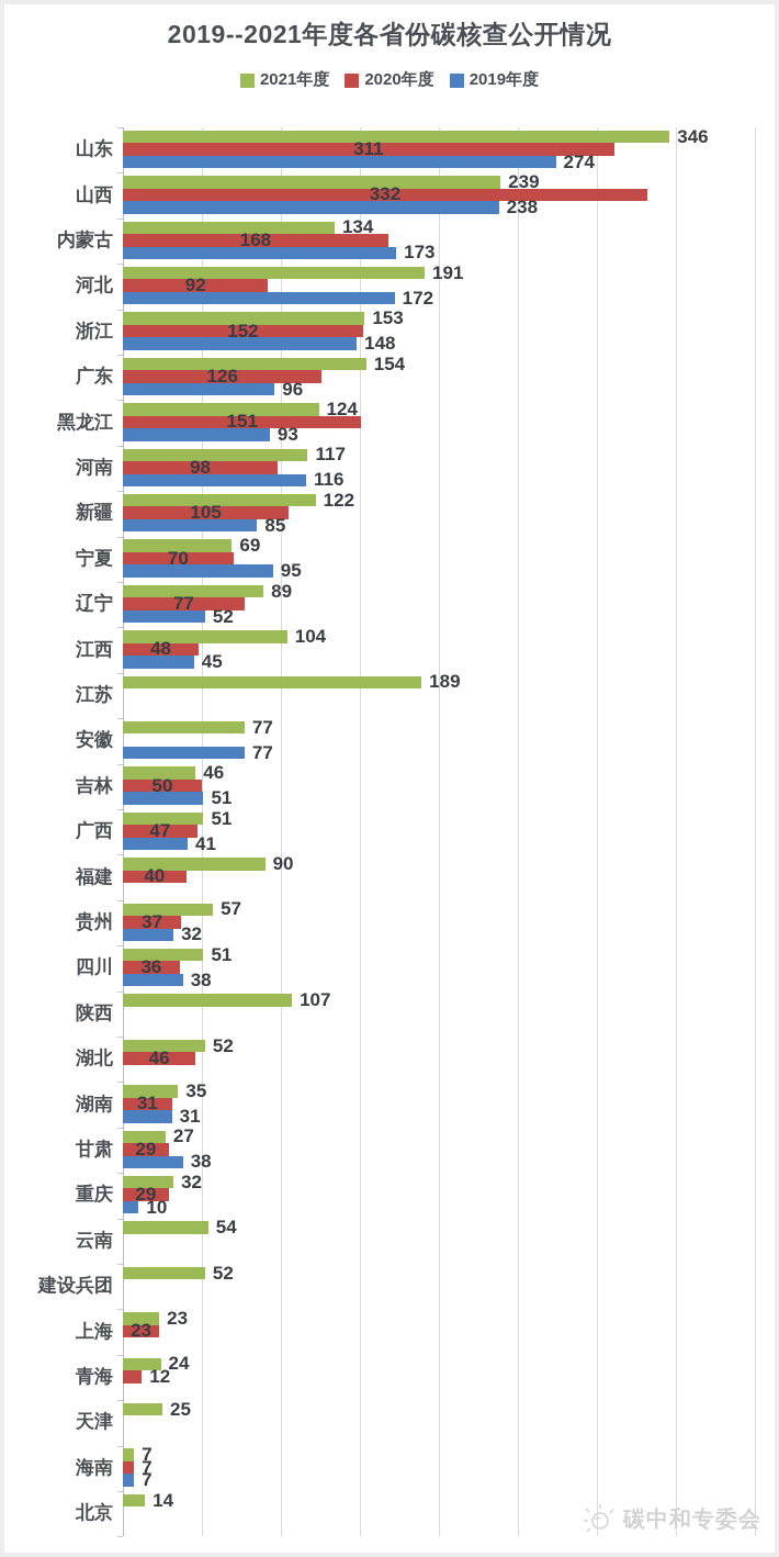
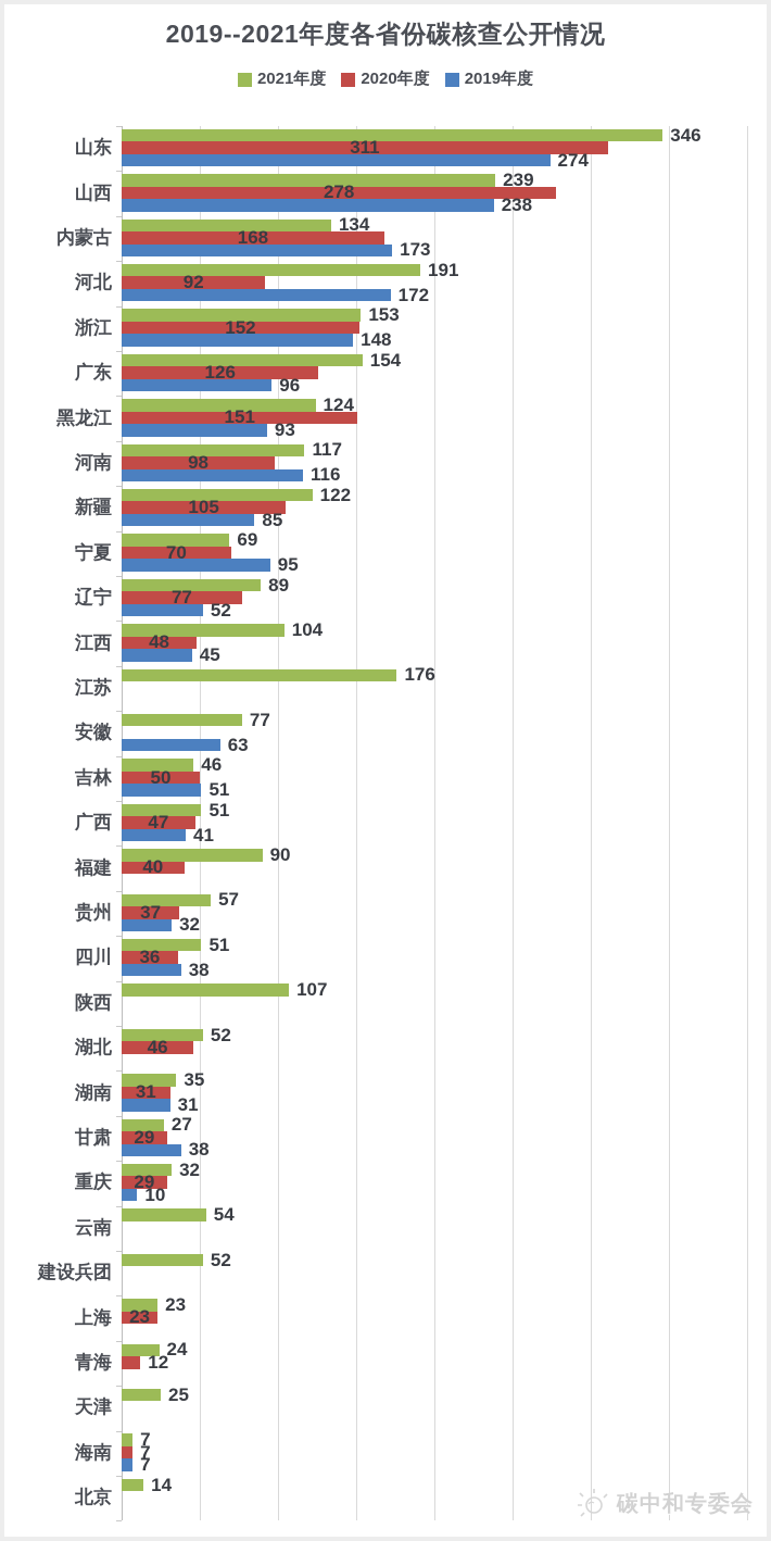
2020年度/山西: 332 -> 278
2021年度/江苏: 189 -> 176
2019年度/安徽: 77 -> 63
